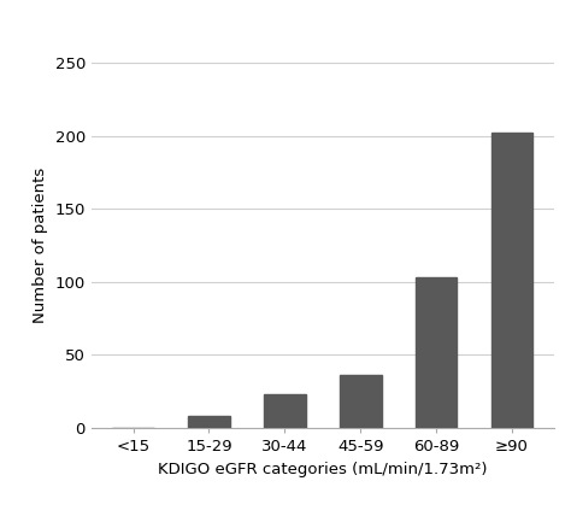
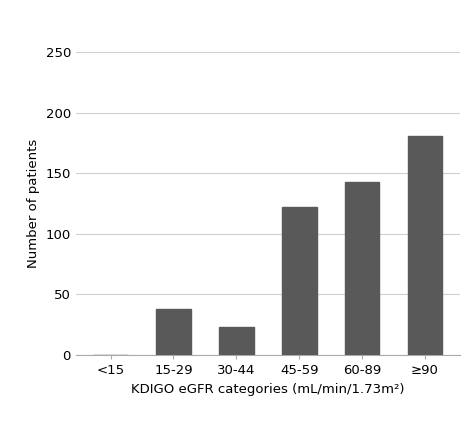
15-29: 8 -> 38
45-59: 36 -> 122
60-89: 103 -> 143
≥90: 202 -> 181
